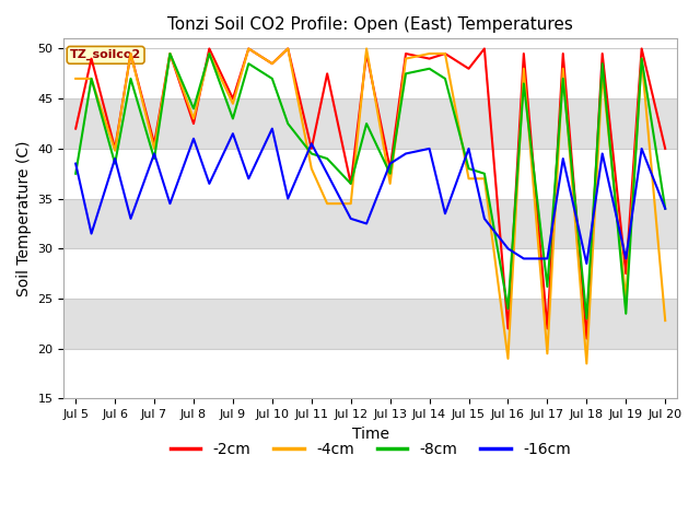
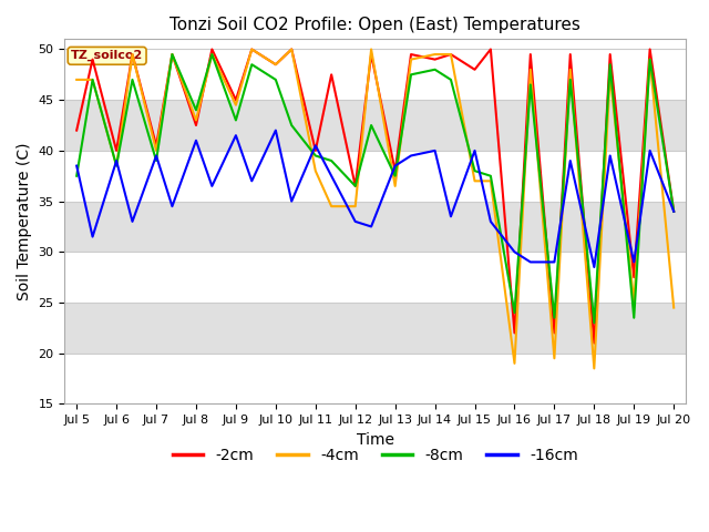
-4cm/Jul 6: 39.8 -> 38.5
-8cm/Jul 17: 26.2 -> 23.5
-2cm/Jul 20: 40.0 -> 34.0
-4cm/Jul 20: 22.8 -> 24.5
